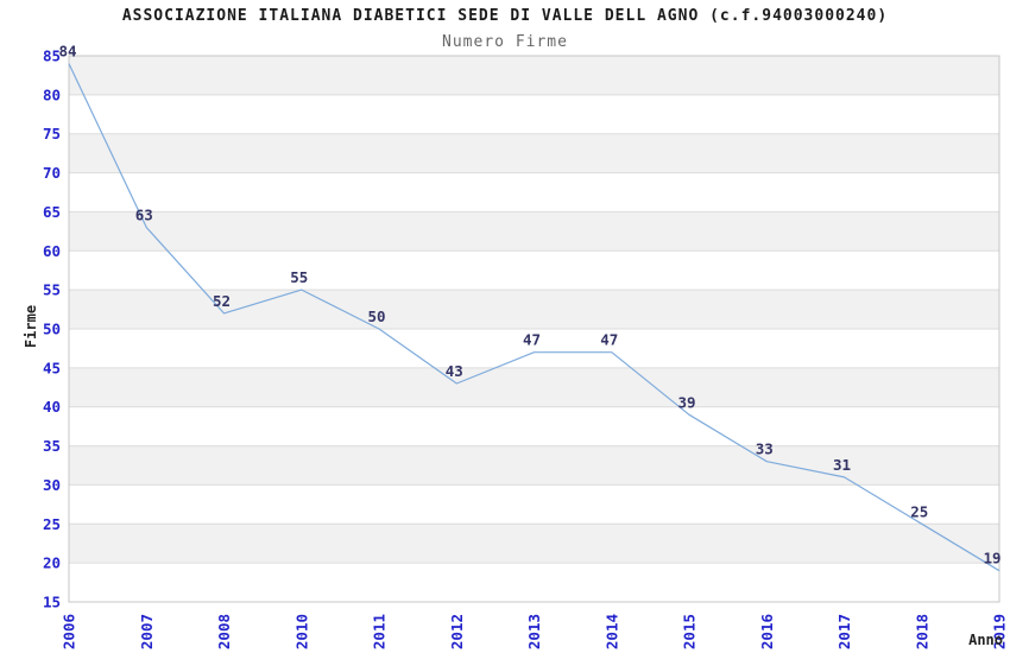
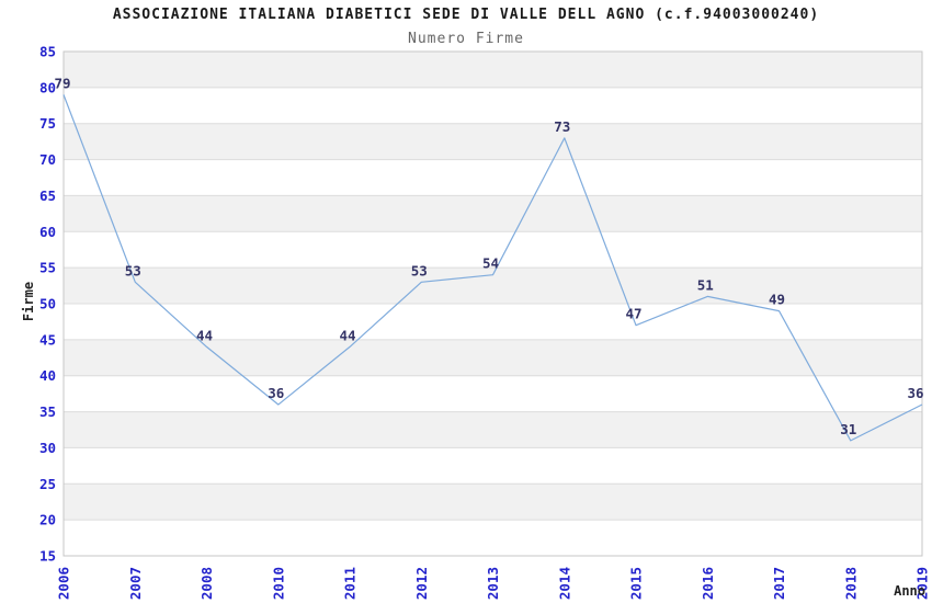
2006: 84 -> 79
2007: 63 -> 53
2008: 52 -> 44
2010: 55 -> 36
2011: 50 -> 44
2012: 43 -> 53
2013: 47 -> 54
2014: 47 -> 73
2015: 39 -> 47
2016: 33 -> 51
2017: 31 -> 49
2018: 25 -> 31
2019: 19 -> 36
